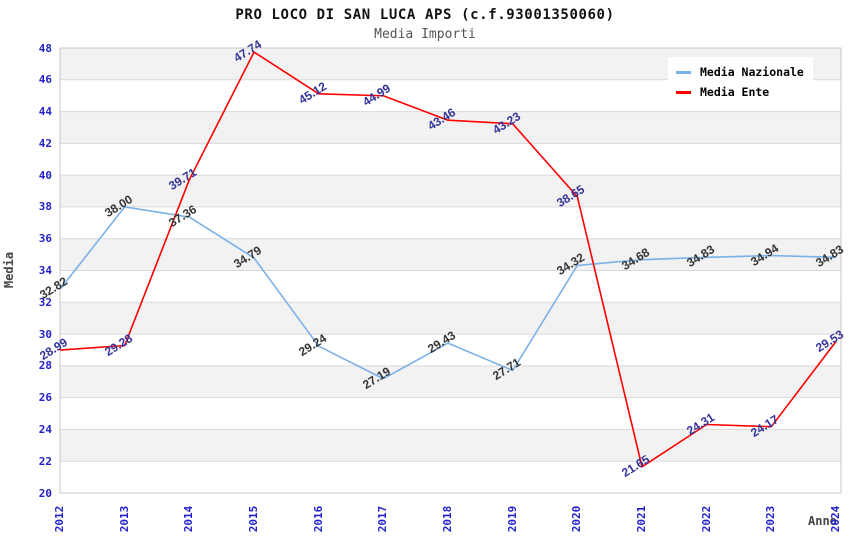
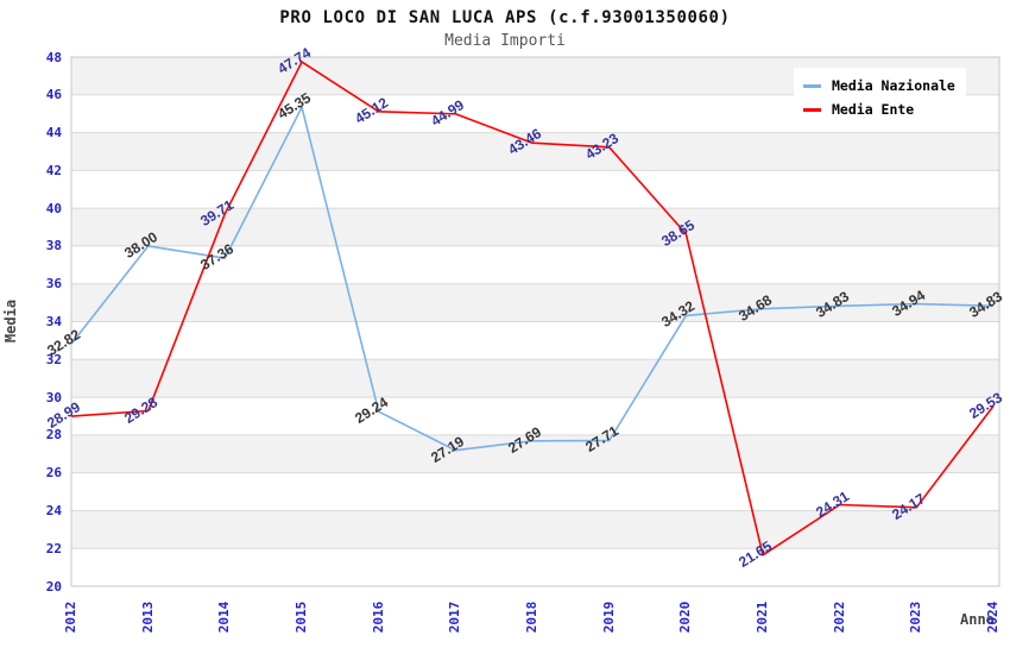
Media Nazionale/2015: 34.79 -> 45.35
Media Nazionale/2018: 29.43 -> 27.69
